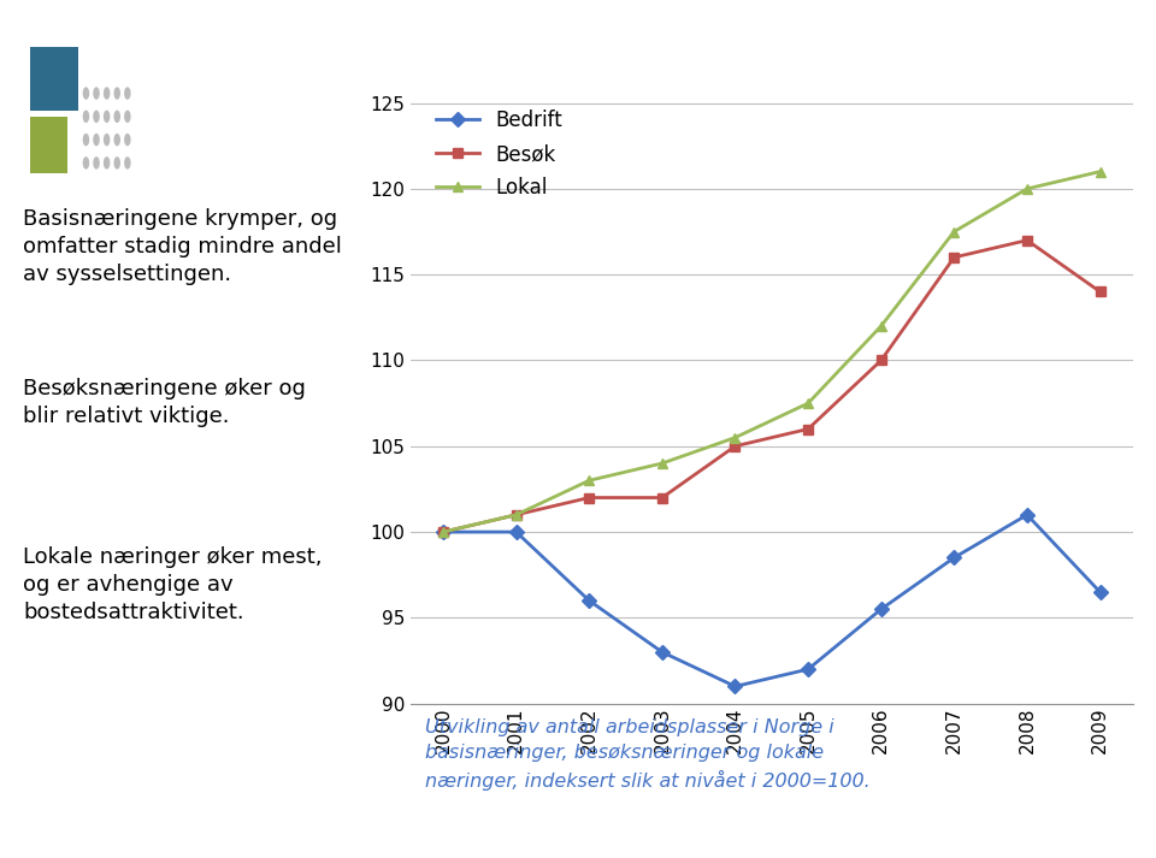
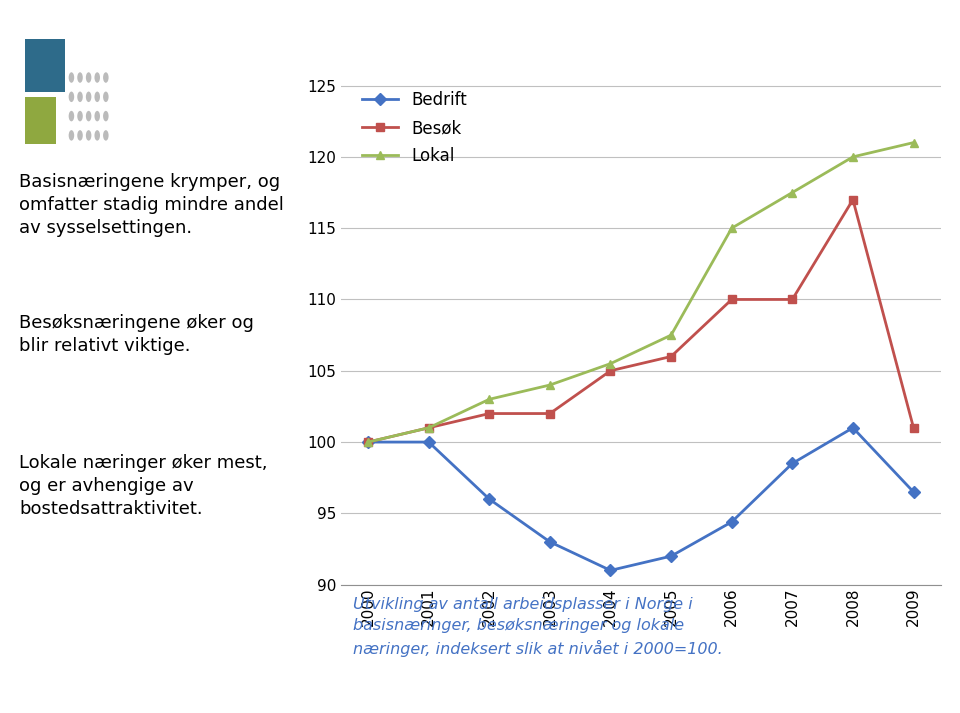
Bedrift/2006: 95.5 -> 94.4
Lokal/2006: 112.0 -> 115.0
Besøk/2007: 116 -> 110
Besøk/2009: 114 -> 101
